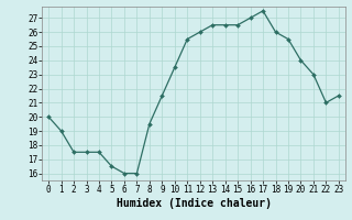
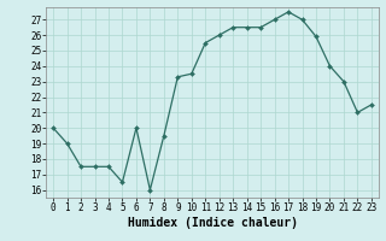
6: 16.0 -> 20.0
9: 21.5 -> 23.3
18: 26.0 -> 27.0
19: 25.5 -> 25.9
